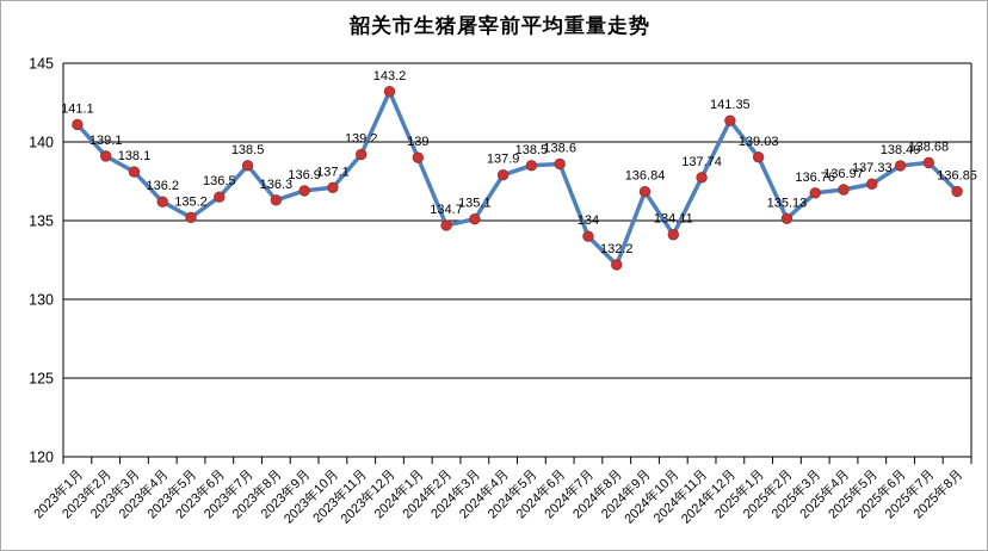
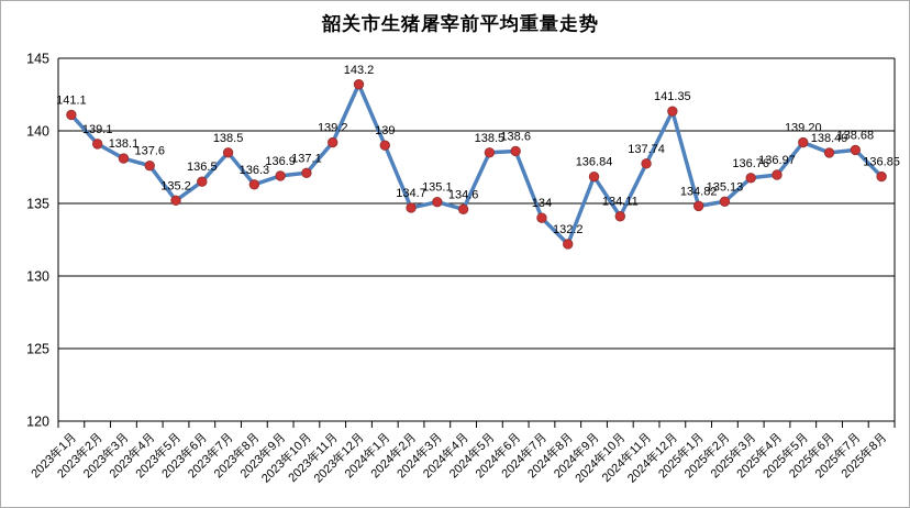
2023年4月: 136.2 -> 137.6
2024年4月: 137.9 -> 134.6
2025年1月: 139.03 -> 134.82
2025年5月: 137.33 -> 139.20
